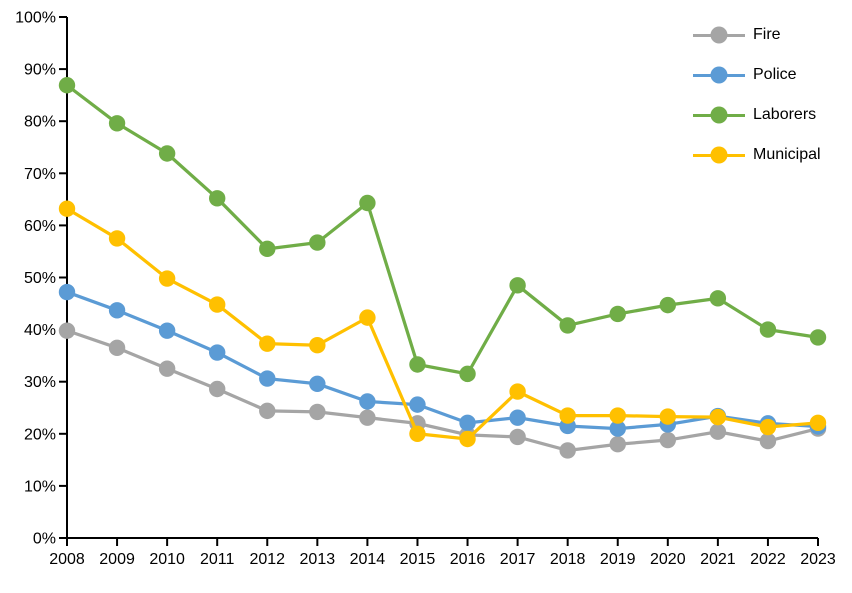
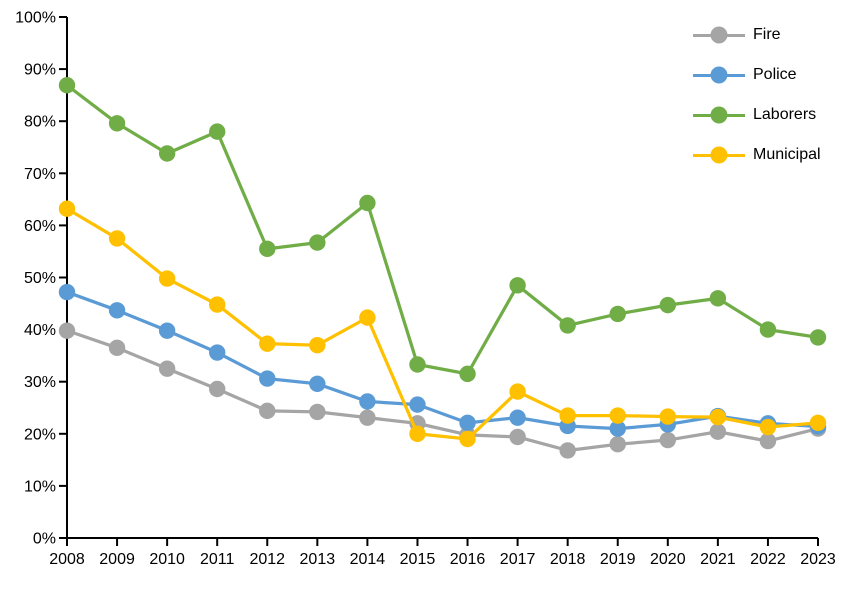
Laborers/2011: 65% -> 78%
